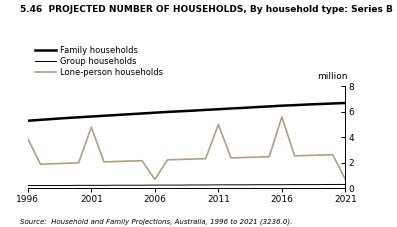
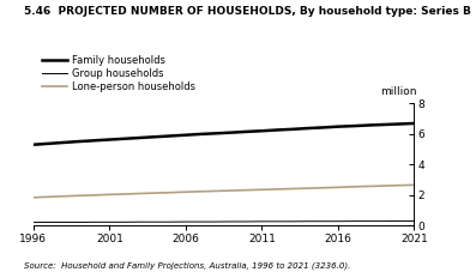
Lone-person households/1996: 3.9 -> 1.9
Lone-person households/2001: 4.8 -> 2.0
Lone-person households/2006: 0.7 -> 2.2
Lone-person households/2011: 5.0 -> 2.4
Lone-person households/2016: 5.6 -> 2.5
Lone-person households/2021: 0.7 -> 2.7
